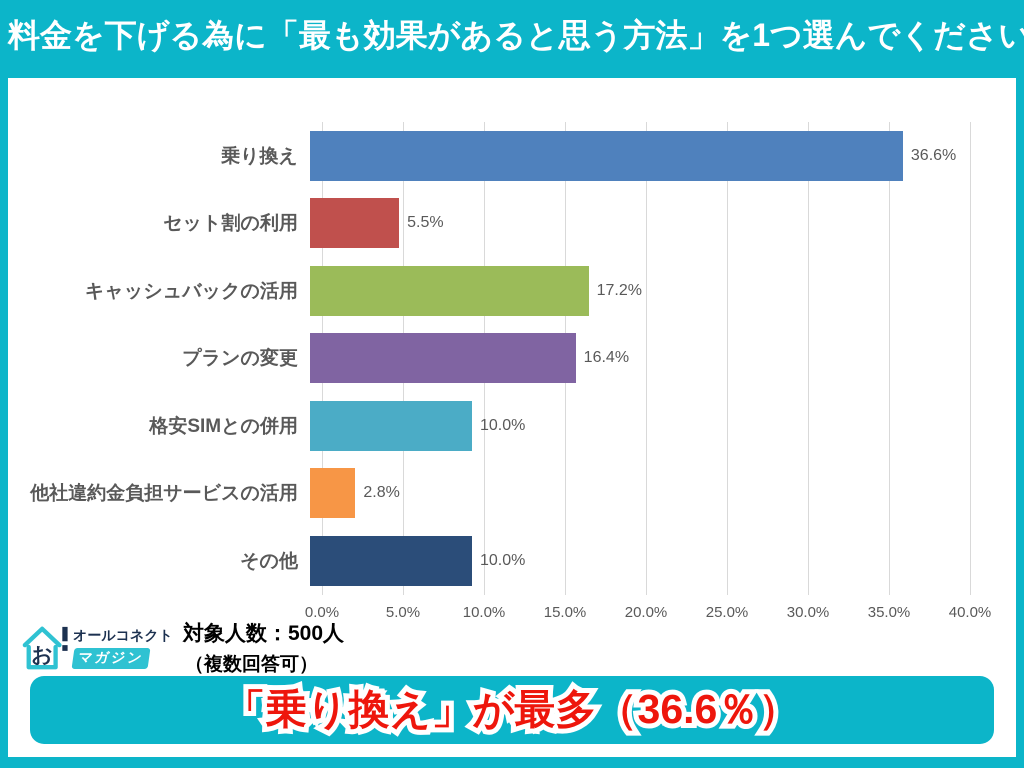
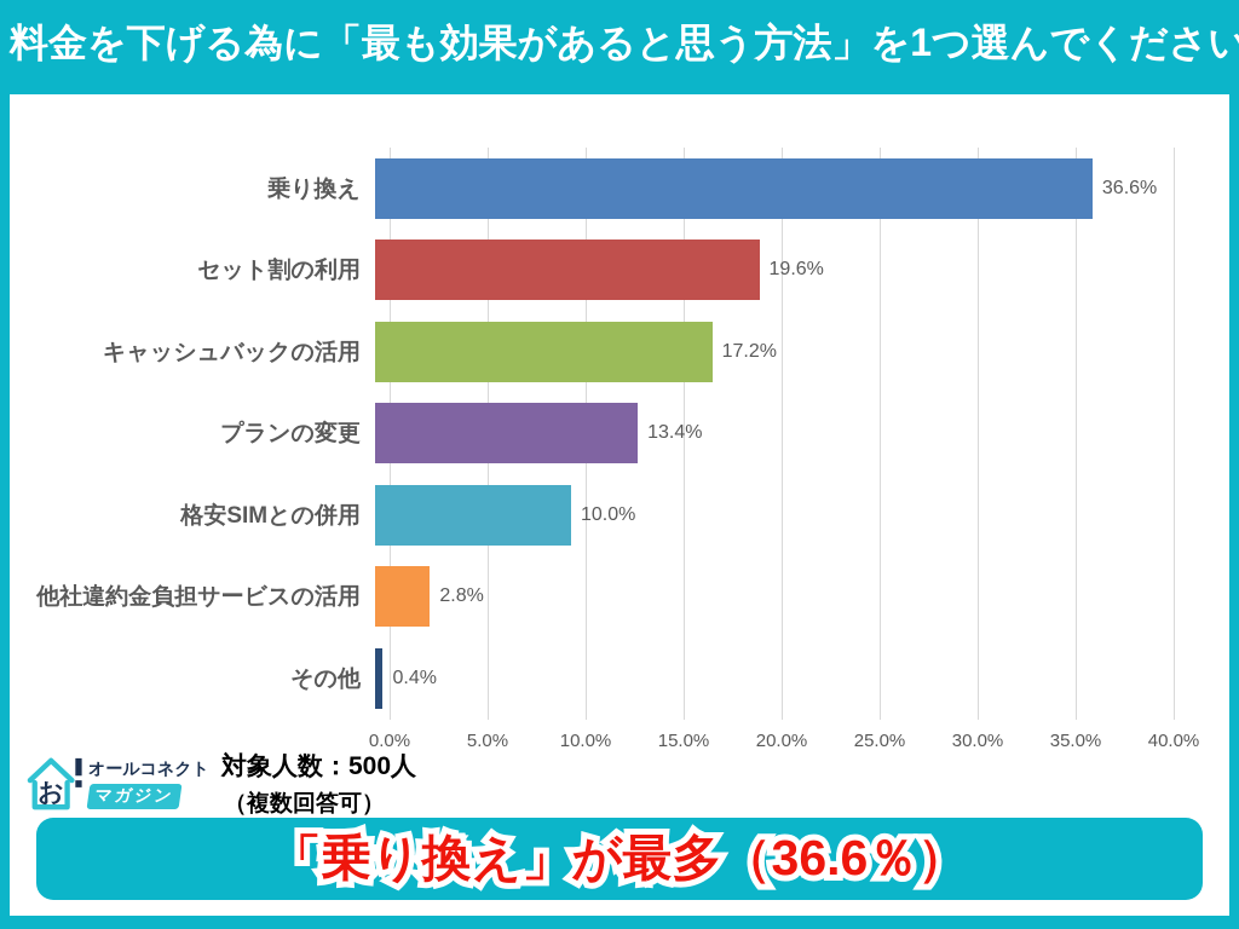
セット割の利用: 5.5% -> 19.6%
プランの変更: 16.4% -> 13.4%
その他: 10.0% -> 0.4%
